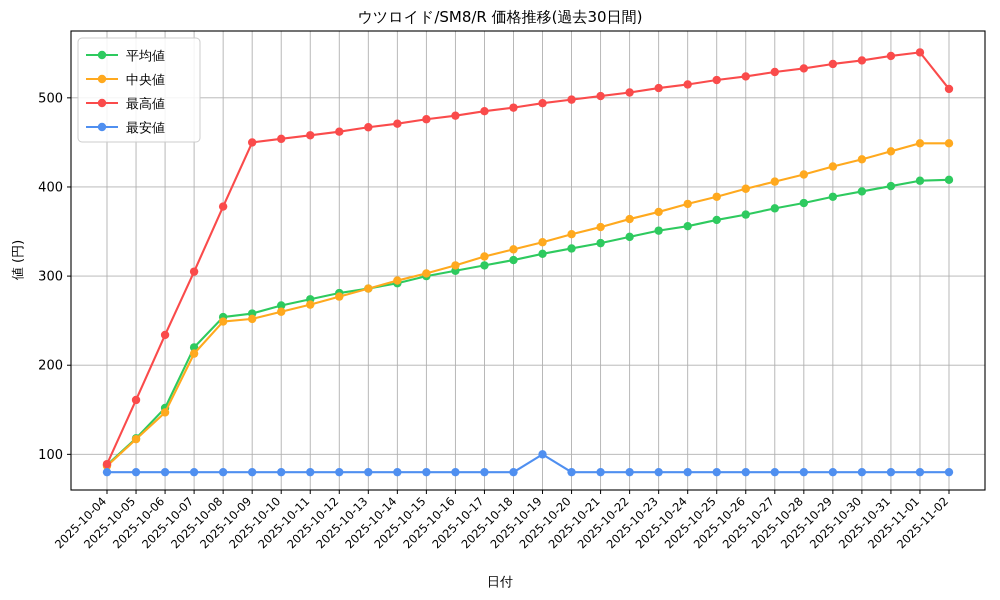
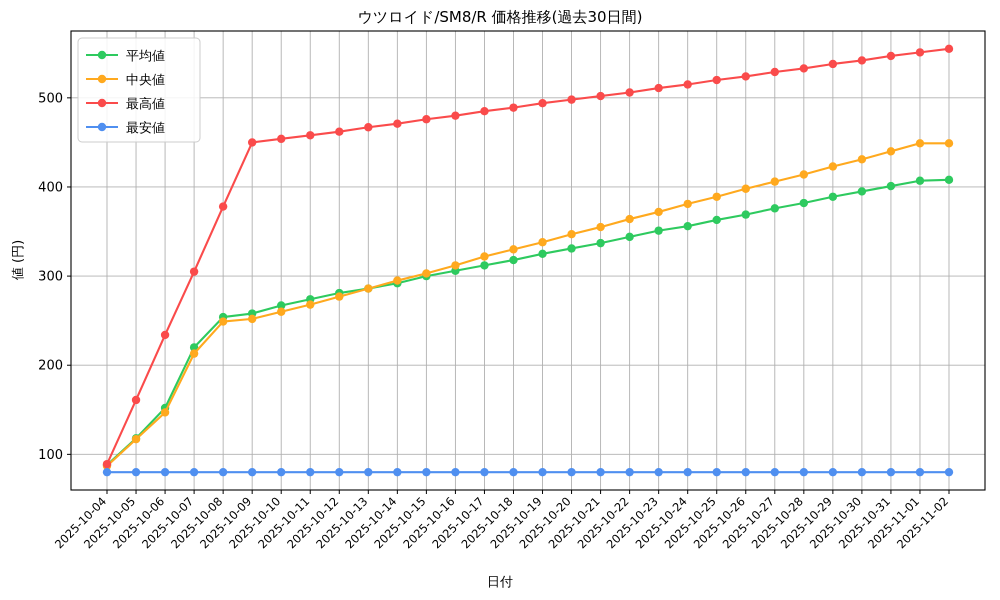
最安値/2025-10-19: 100 -> 80
最高値/2025-11-02: 510 -> 560
